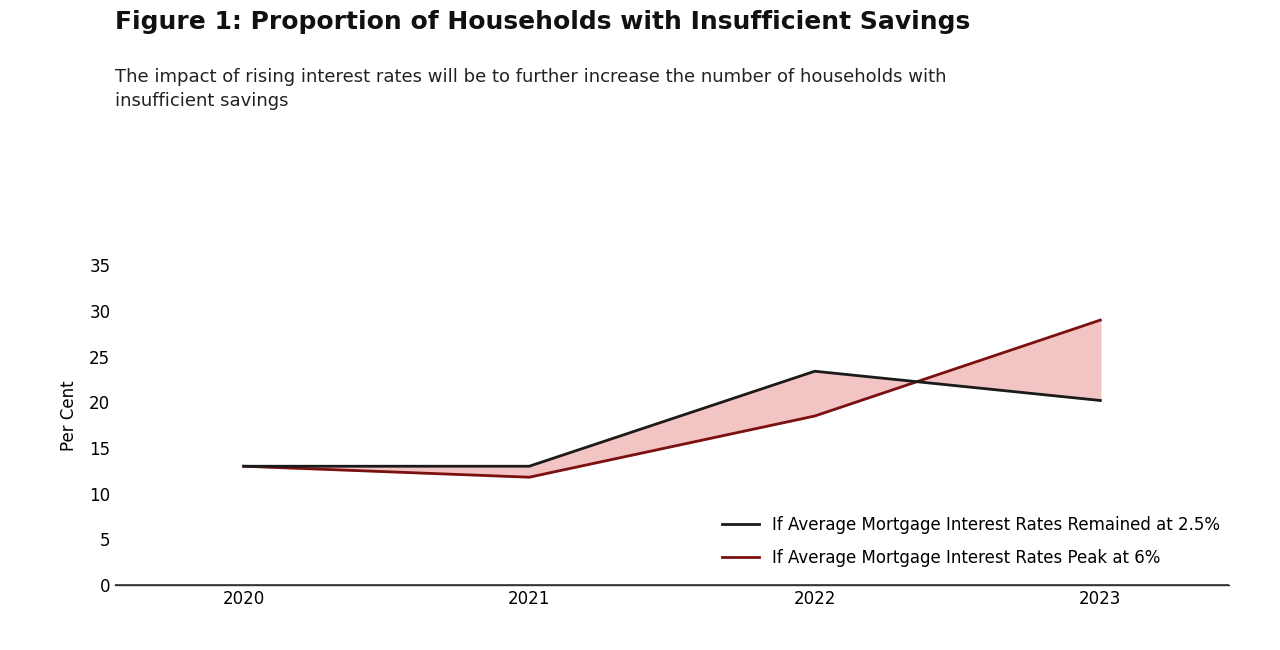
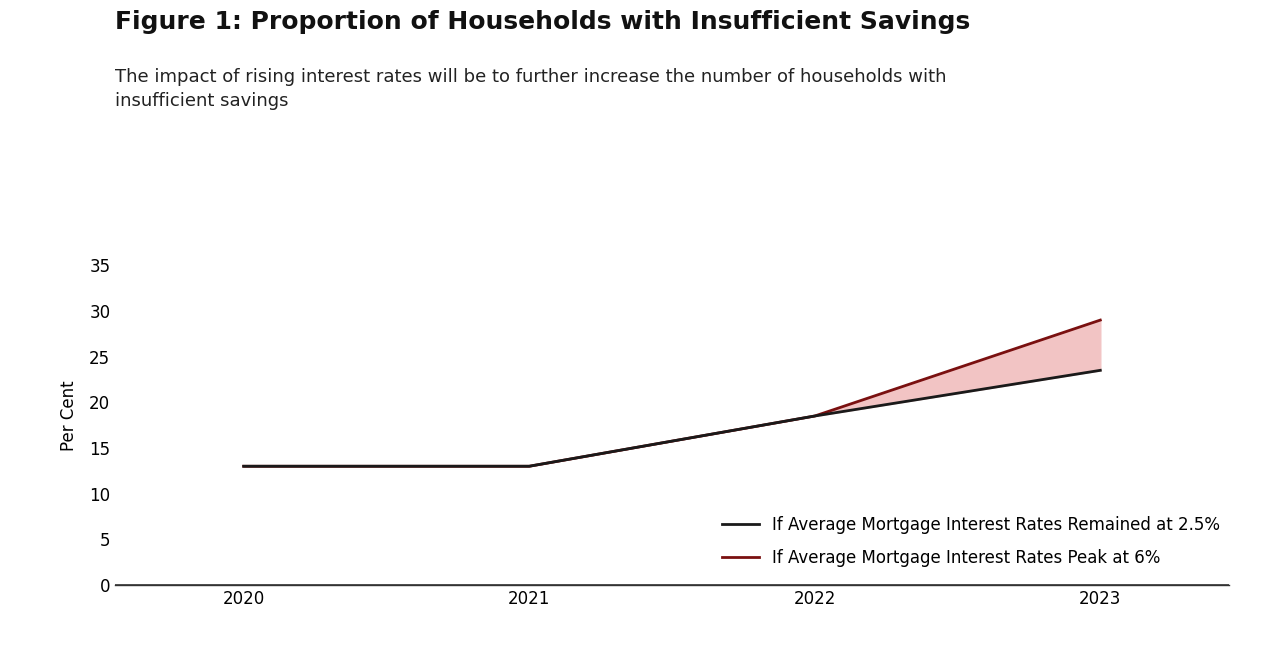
If Average Mortgage Interest Rates Peak at 6%/2021: 11.8 -> 13.0
If Average Mortgage Interest Rates Remained at 2.5%/2022: 23.4 -> 18.5
If Average Mortgage Interest Rates Remained at 2.5%/2023: 20.2 -> 23.5
